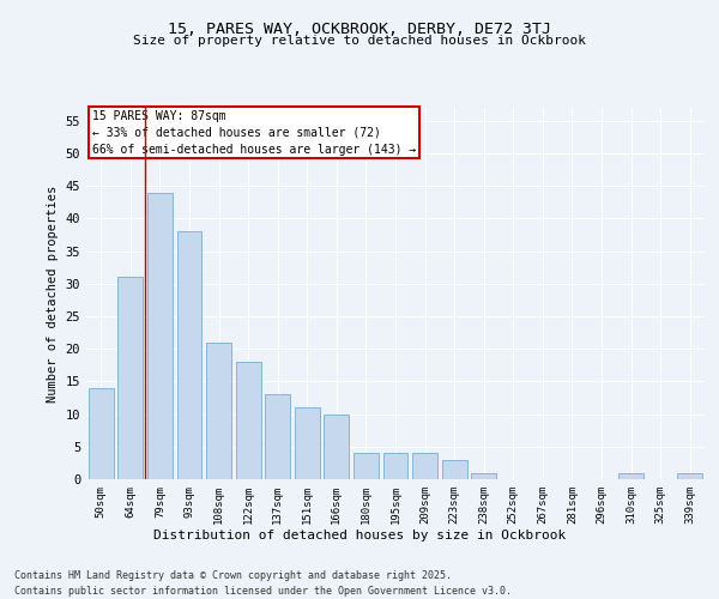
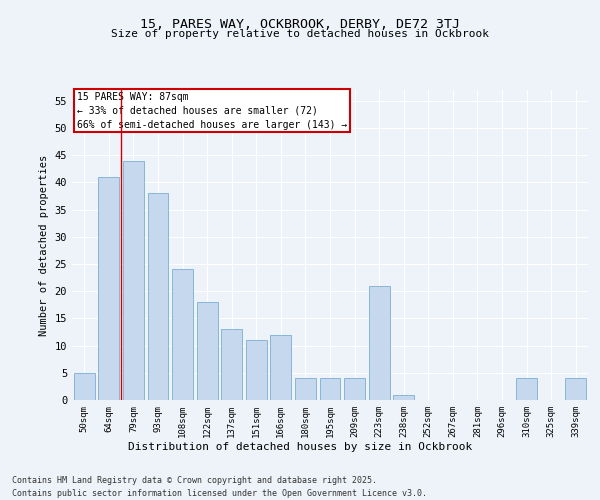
50sqm: 14 -> 5
64sqm: 31 -> 41
108sqm: 21 -> 24
166sqm: 10 -> 12
223sqm: 3 -> 21
310sqm: 1 -> 4
339sqm: 1 -> 4
